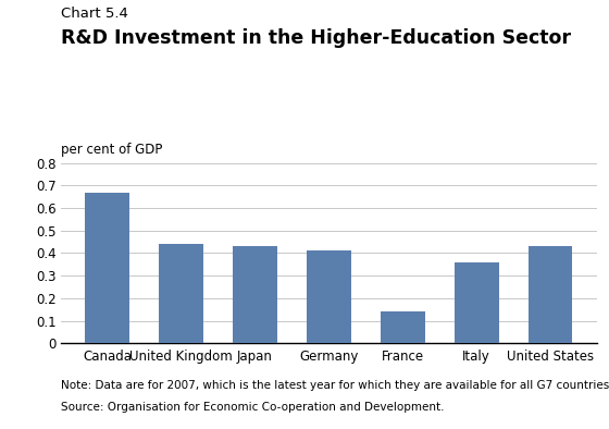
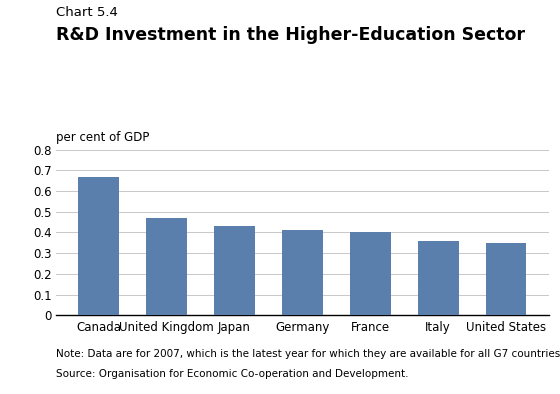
United Kingdom: 0.44 -> 0.47
France: 0.14 -> 0.40
United States: 0.43 -> 0.35
